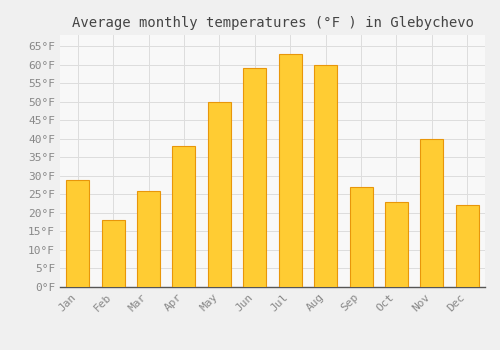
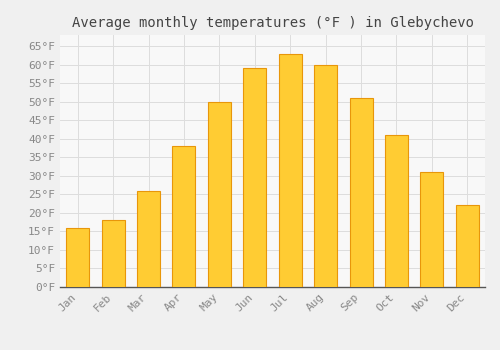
Jan: 29°F -> 16°F
Sep: 27°F -> 51°F
Oct: 23°F -> 41°F
Nov: 40°F -> 31°F
